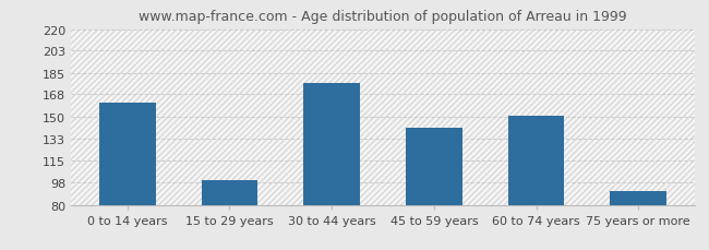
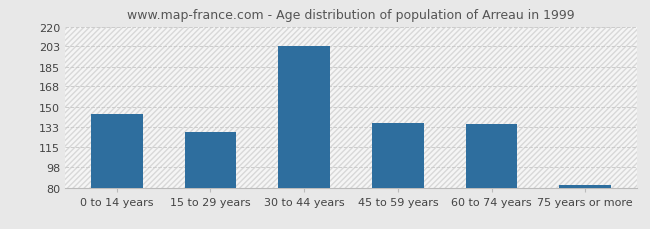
0 to 14 years: 161 -> 144
15 to 29 years: 100 -> 128
30 to 44 years: 177 -> 203
45 to 59 years: 141 -> 136
60 to 74 years: 151 -> 135
75 years or more: 91 -> 82
